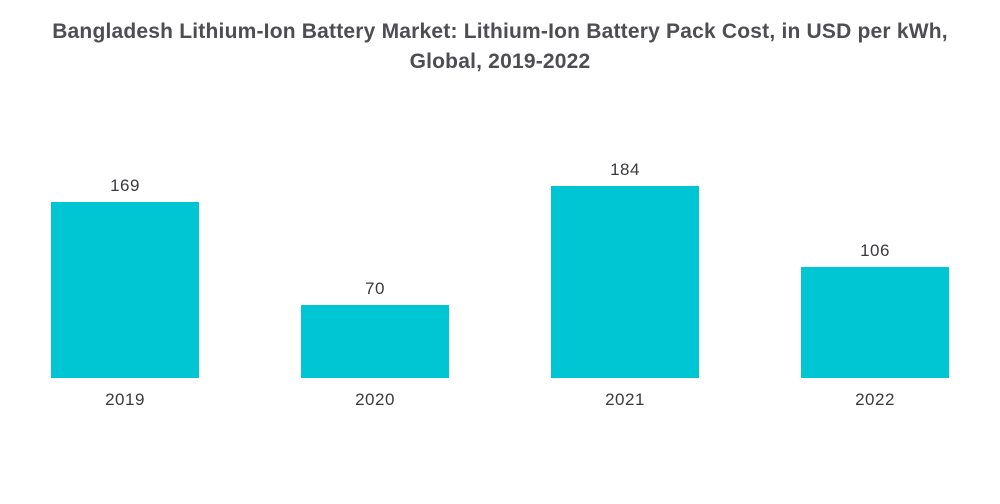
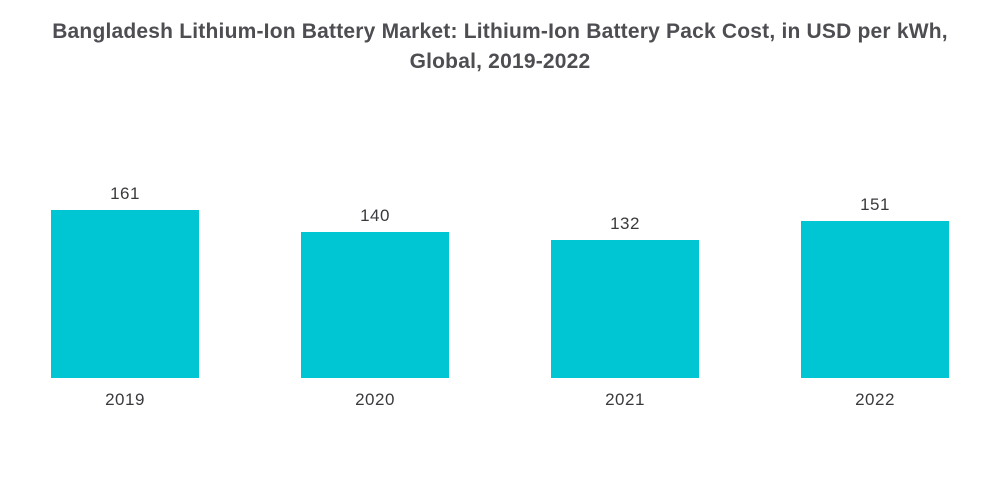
2019: 169 -> 161
2020: 70 -> 140
2021: 184 -> 132
2022: 106 -> 151
